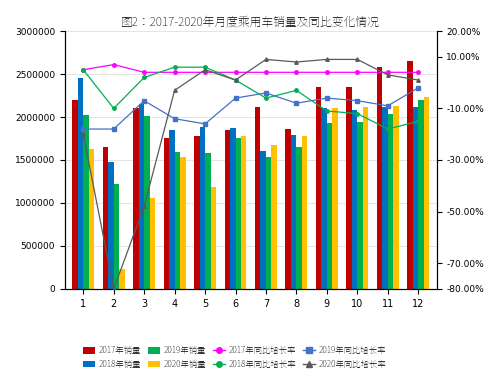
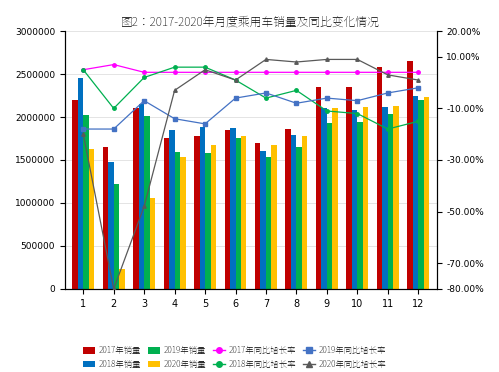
2020年销量/5: 1180000 -> 1670000
2017年销量/7: 2120000 -> 1700000
2019年同比增长率/11: -9% -> -4%
2018年销量/12: 2120000 -> 2240000
